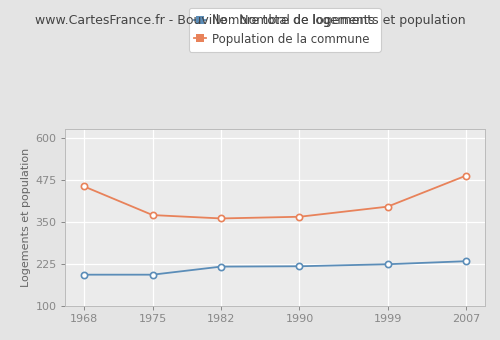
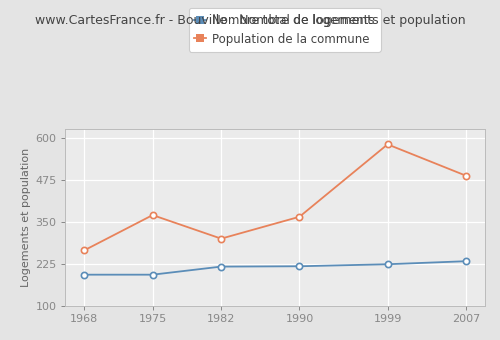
Population de la commune/1968: 455 -> 265
Population de la commune/1982: 360 -> 300
Population de la commune/1999: 395 -> 580
